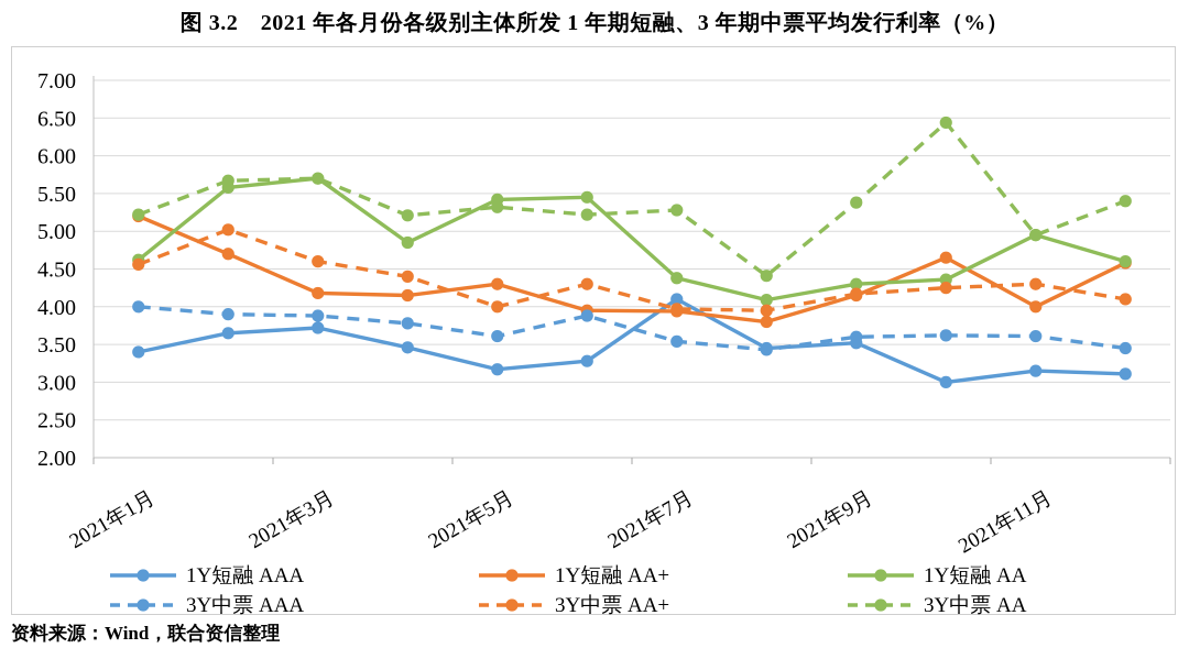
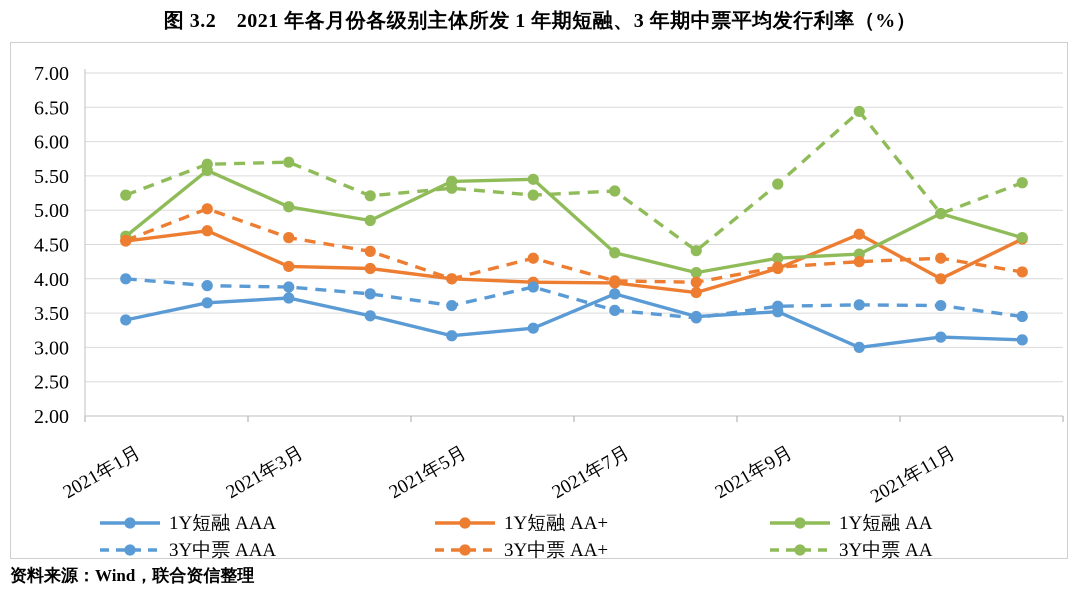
1Y短融 AA+/2021年1月: 5.2 -> 4.5
1Y短融 AA/2021年3月: 5.7 -> 5.0
1Y短融 AA+/2021年5月: 4.3 -> 4.0
1Y短融 AAA/2021年7月: 4.1 -> 3.8
